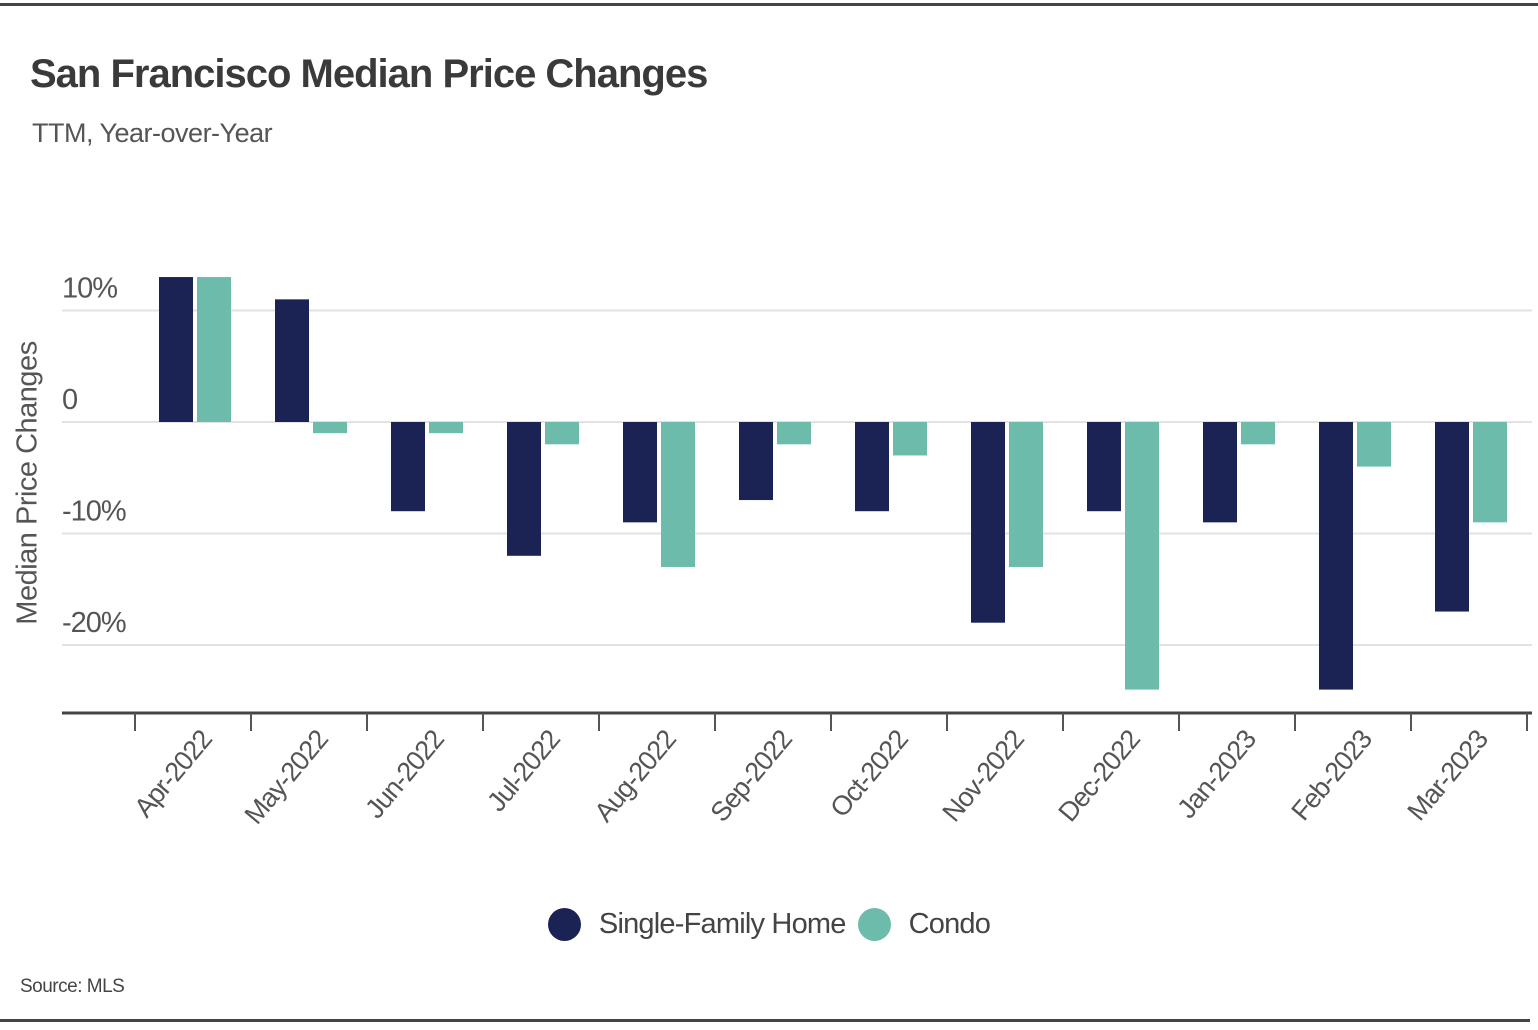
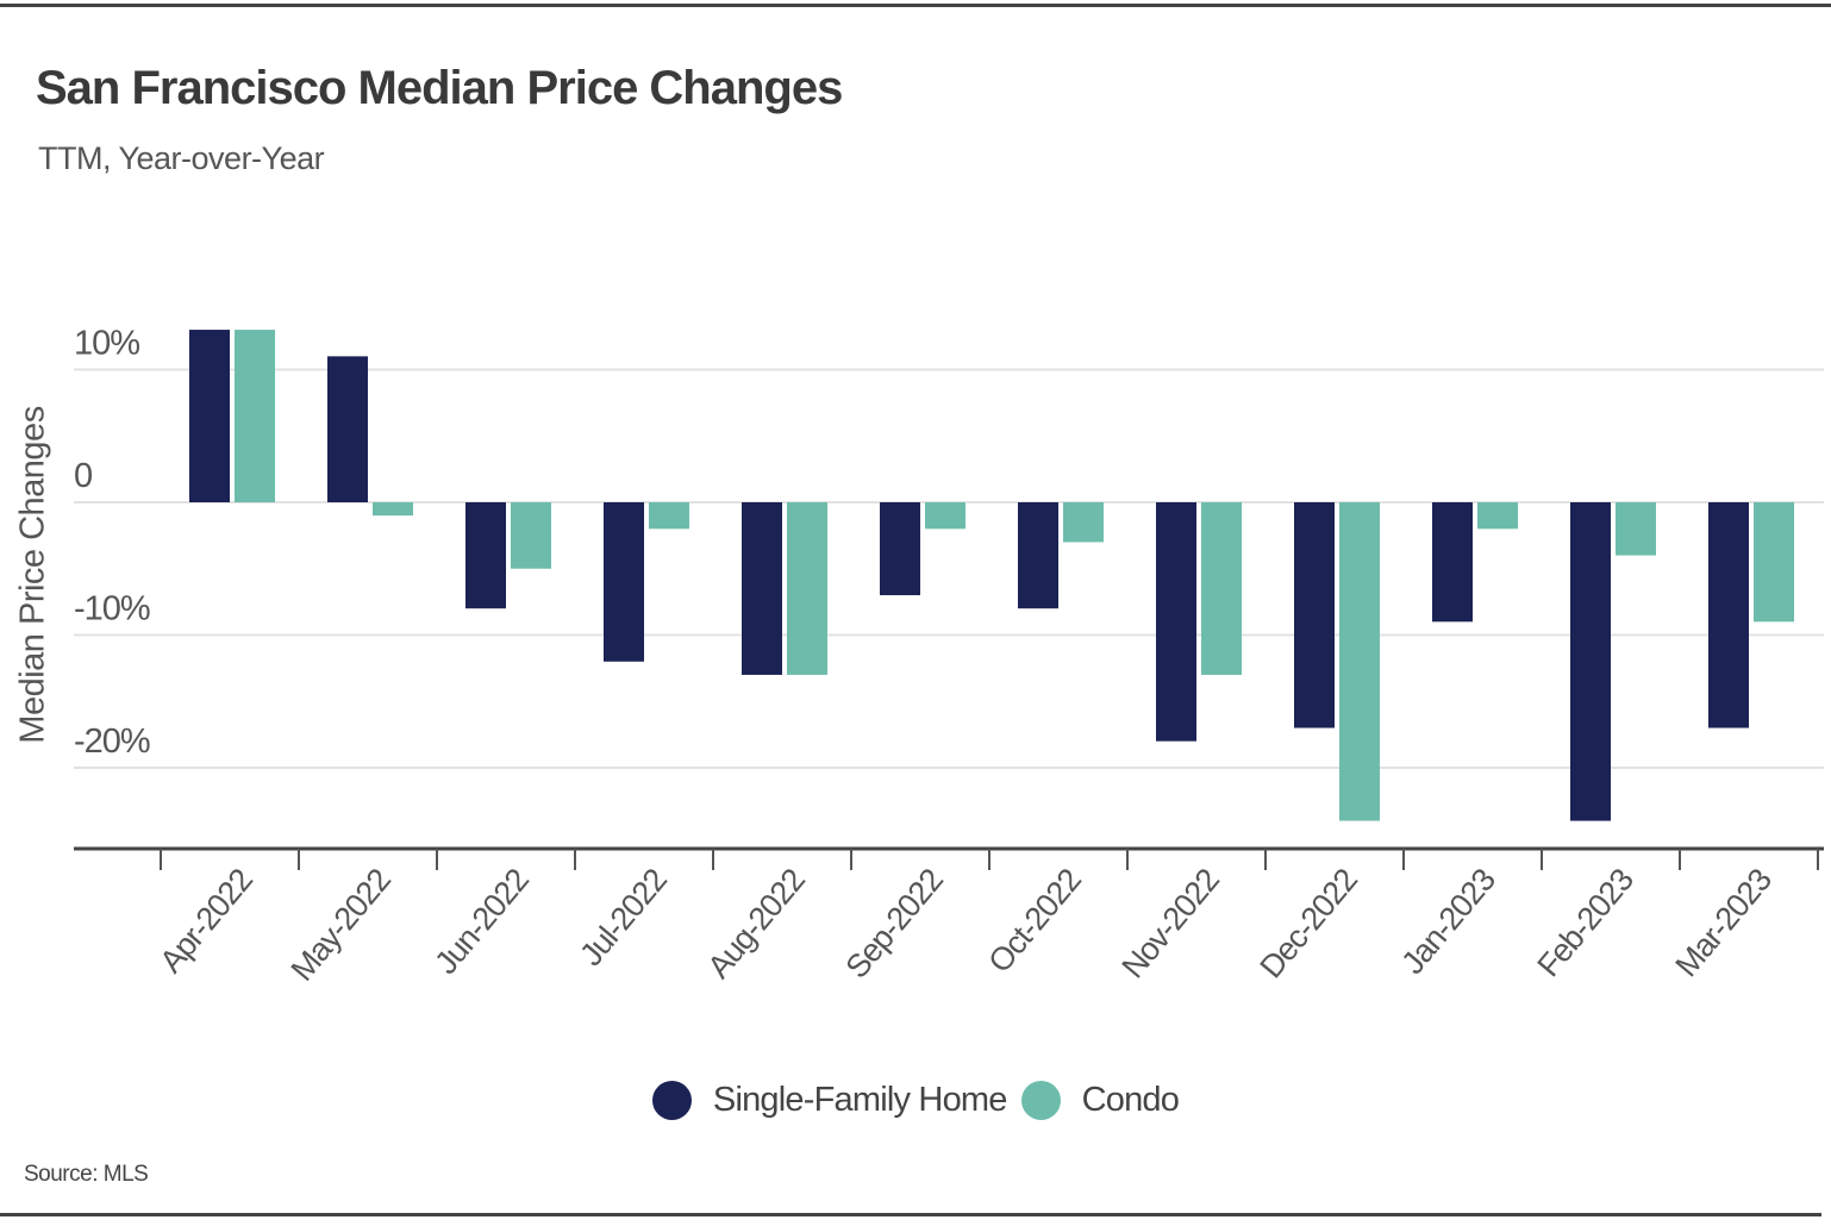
Condo/Jun-2022: -1% -> -5%
Single-Family Home/Aug-2022: -9% -> -13%
Single-Family Home/Dec-2022: -8% -> -17%
